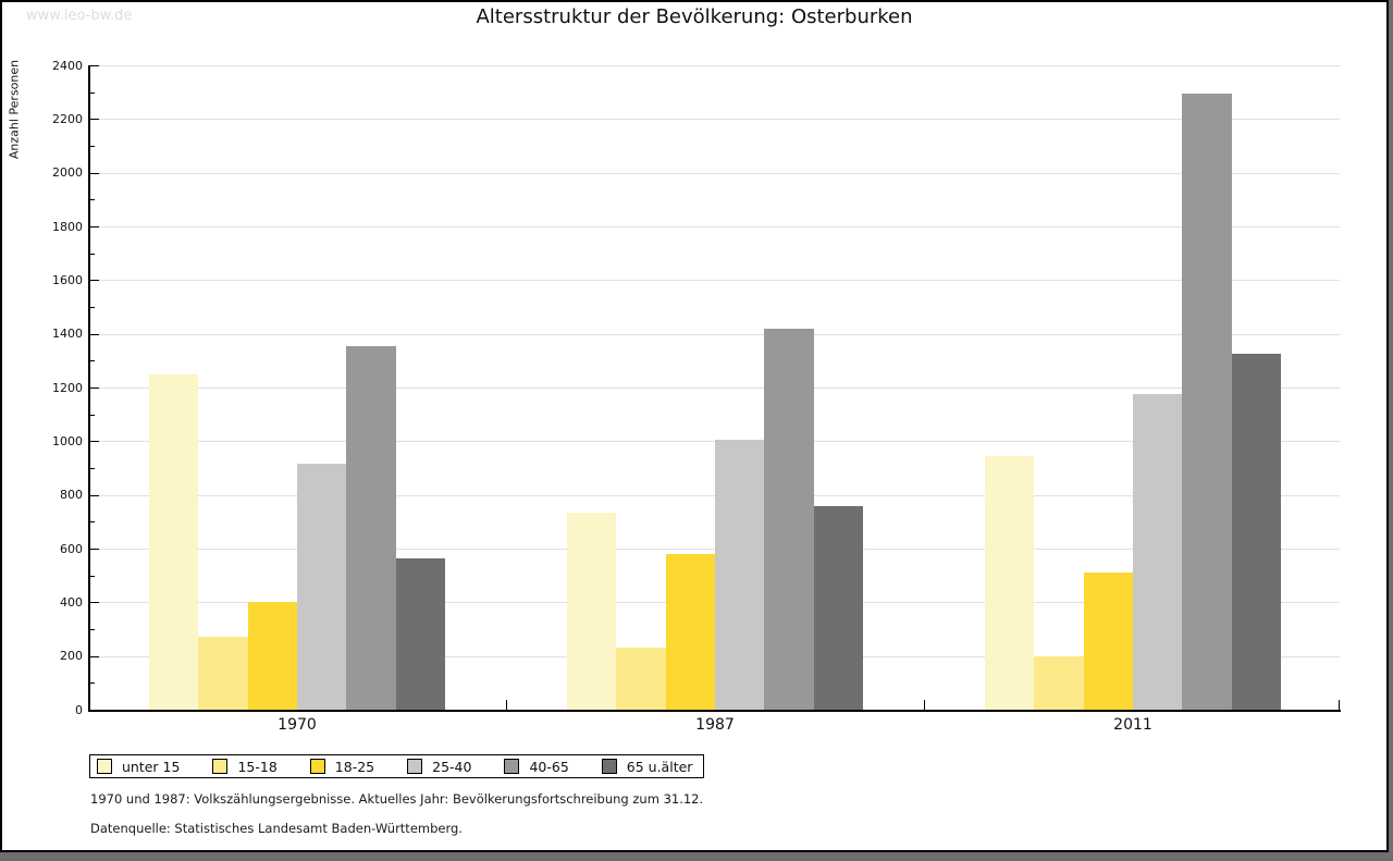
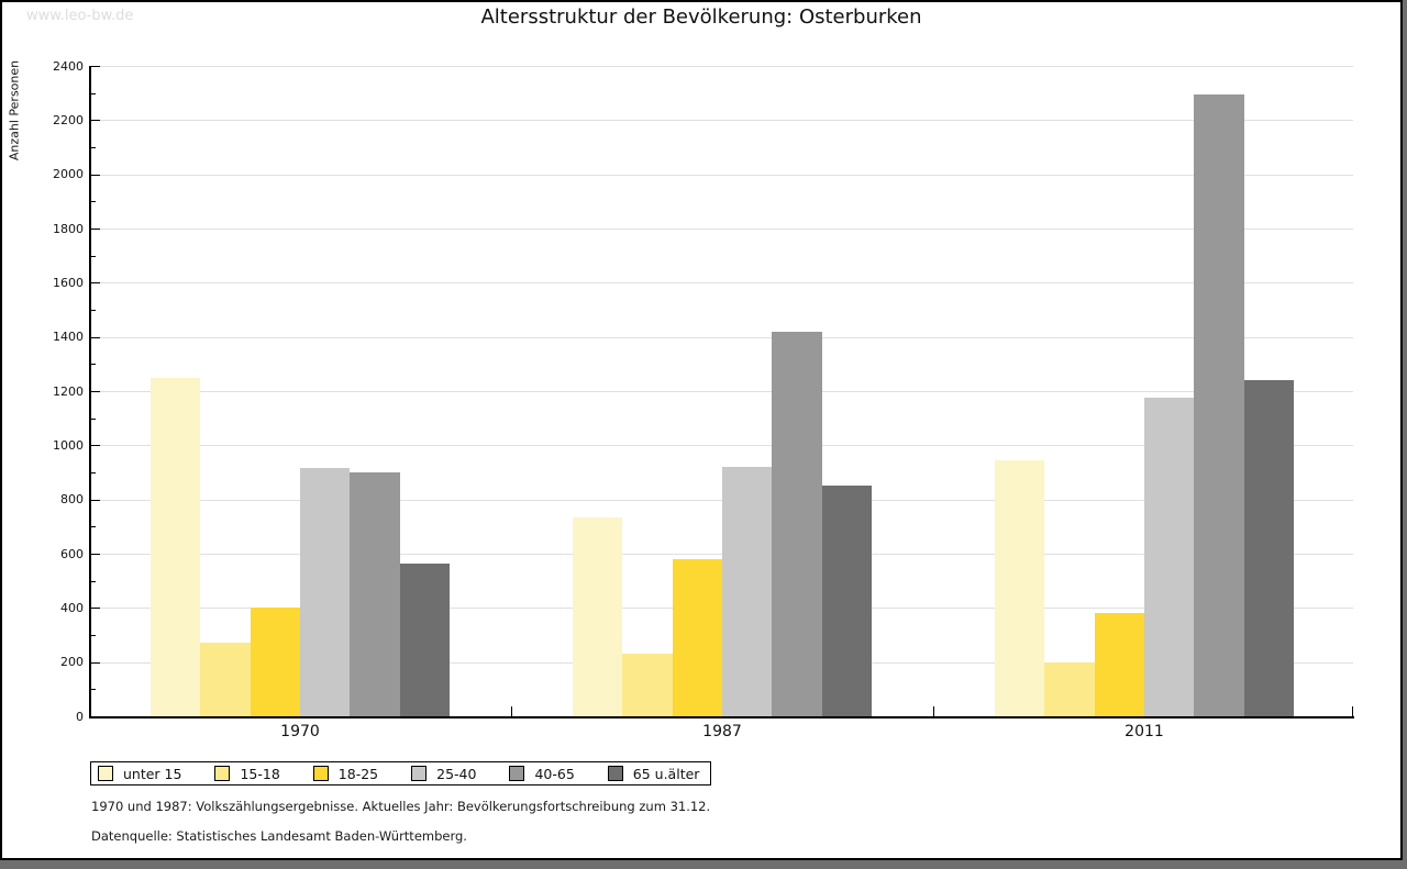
40-65/1970: 1360 -> 900
25-40/1987: 1000 -> 920
65 u.älter/1987: 760 -> 850
18-25/2011: 510 -> 380
65 u.älter/2011: 1320 -> 1240
